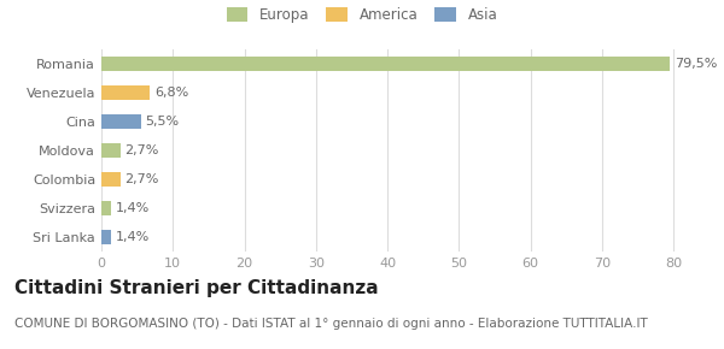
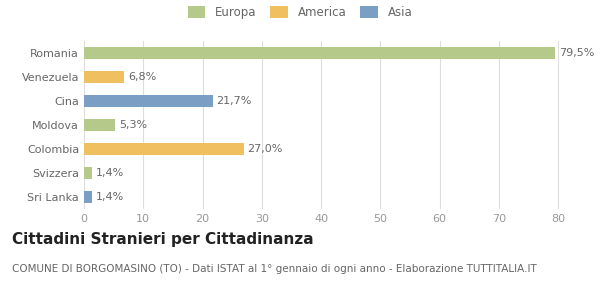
Cina: 5,5% -> 21,7%
Moldova: 2,7% -> 5,3%
Colombia: 2,7% -> 27,0%
